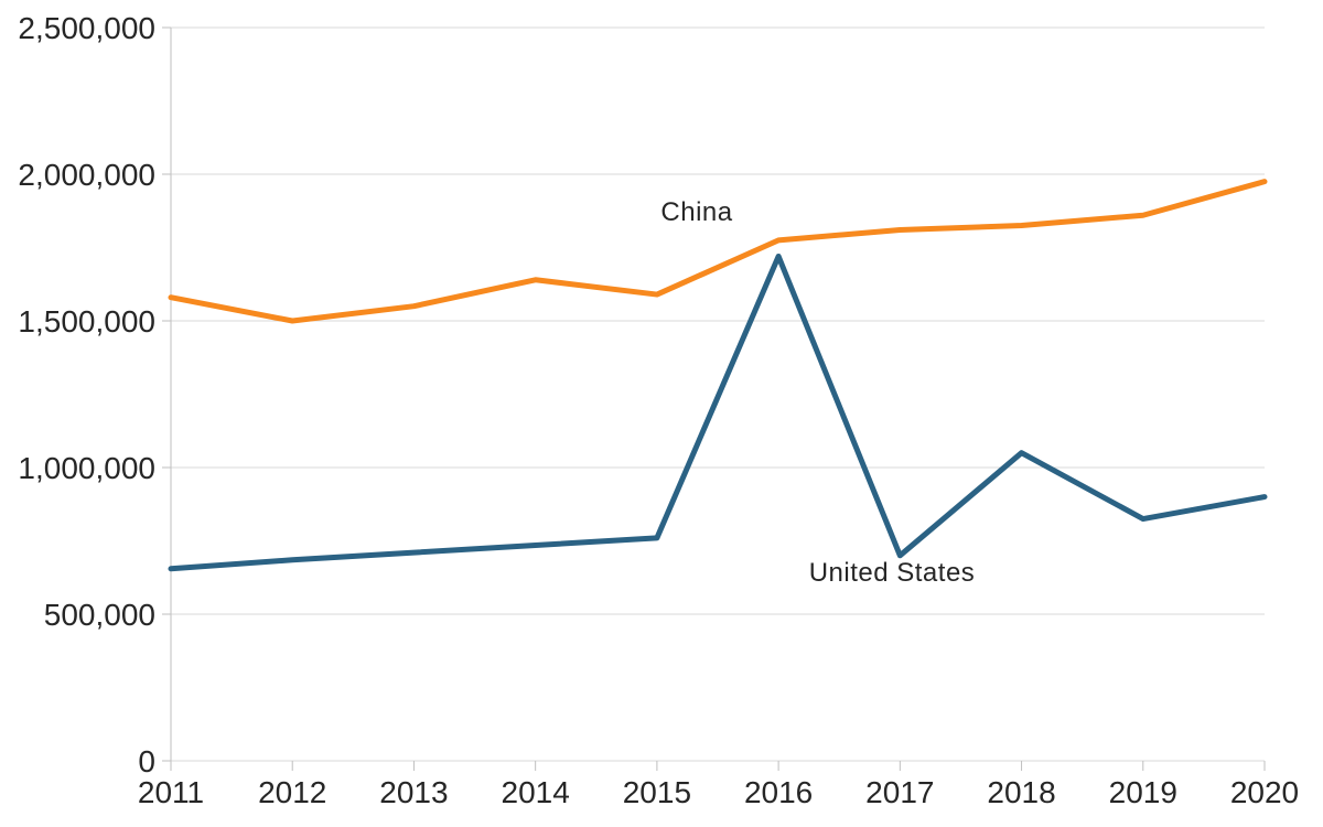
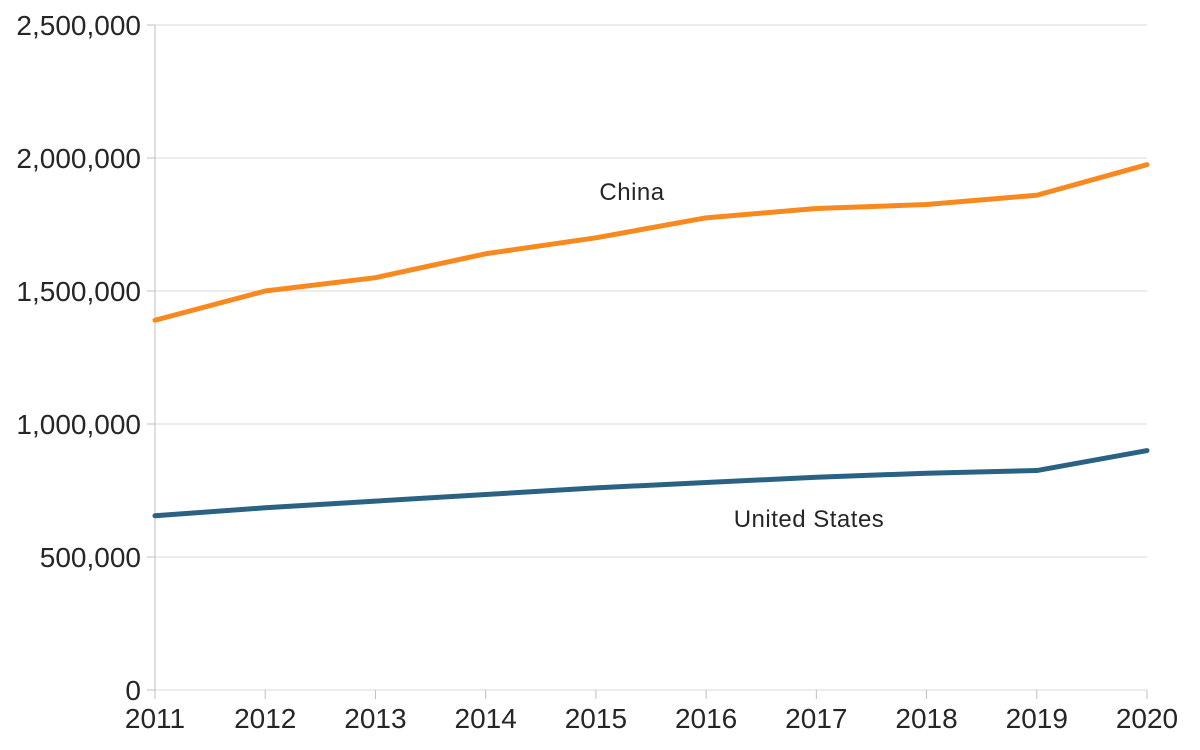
China/2011: 1580000 -> 1390000
China/2015: 1590000 -> 1700000
United States/2016: 1720000 -> 780000
United States/2017: 700000 -> 800000
United States/2018: 1050000 -> 820000
